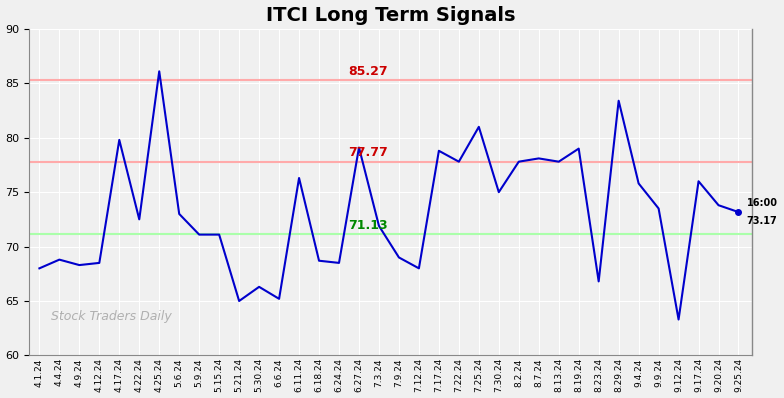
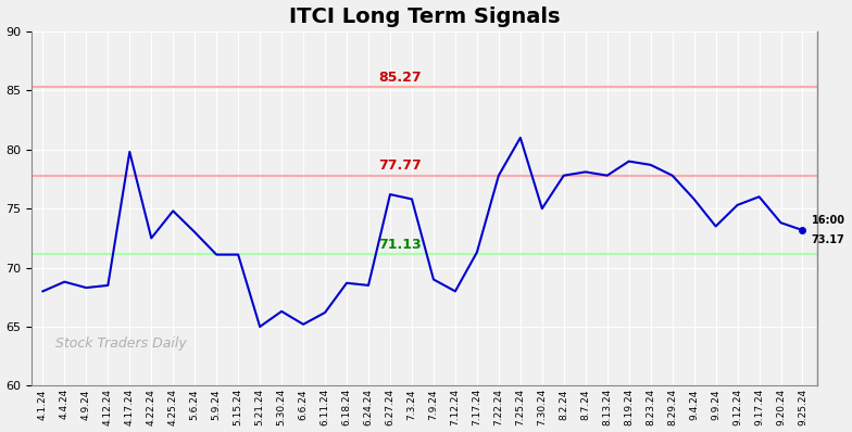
4.25.24: 86.1 -> 74.8
6.11.24: 76.3 -> 66.2
6.27.24: 79.1 -> 76.2
7.3.24: 71.9 -> 75.8
7.17.24: 78.8 -> 71.3
8.23.24: 66.8 -> 78.7
8.29.24: 83.4 -> 77.8
9.12.24: 63.3 -> 75.3
